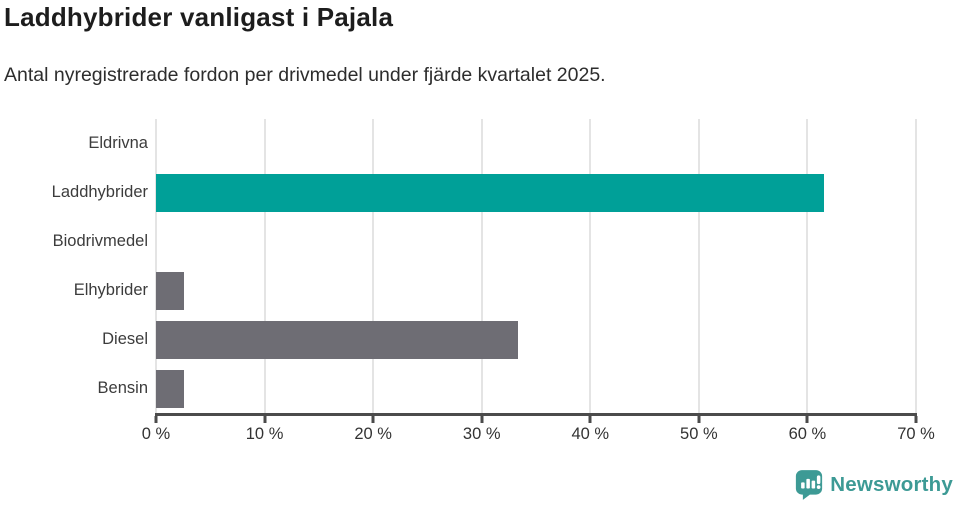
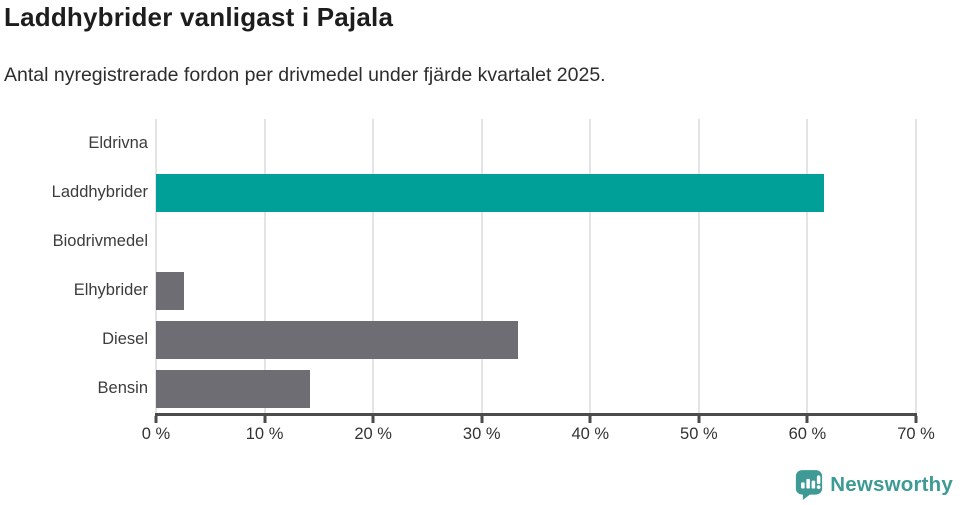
Bensin: 2.6% -> 14.2%
